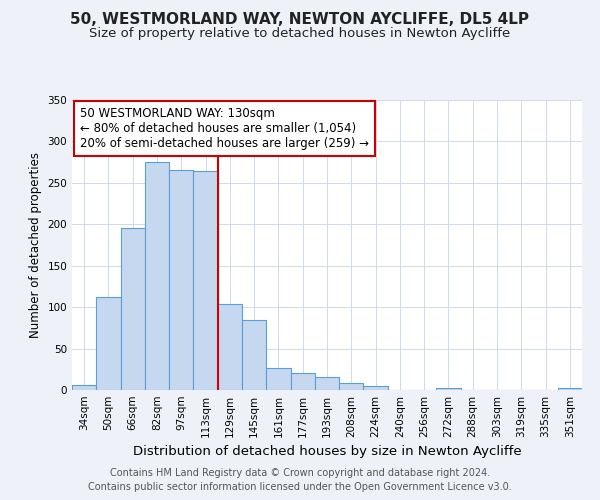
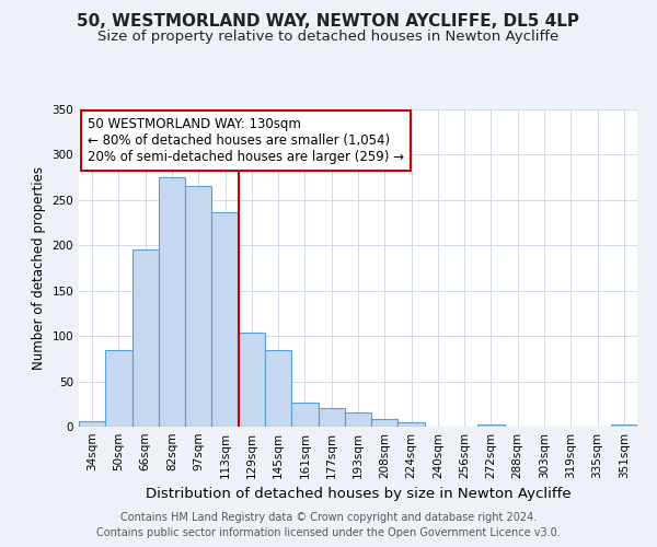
50sqm: 112 -> 84
113sqm: 264 -> 236
